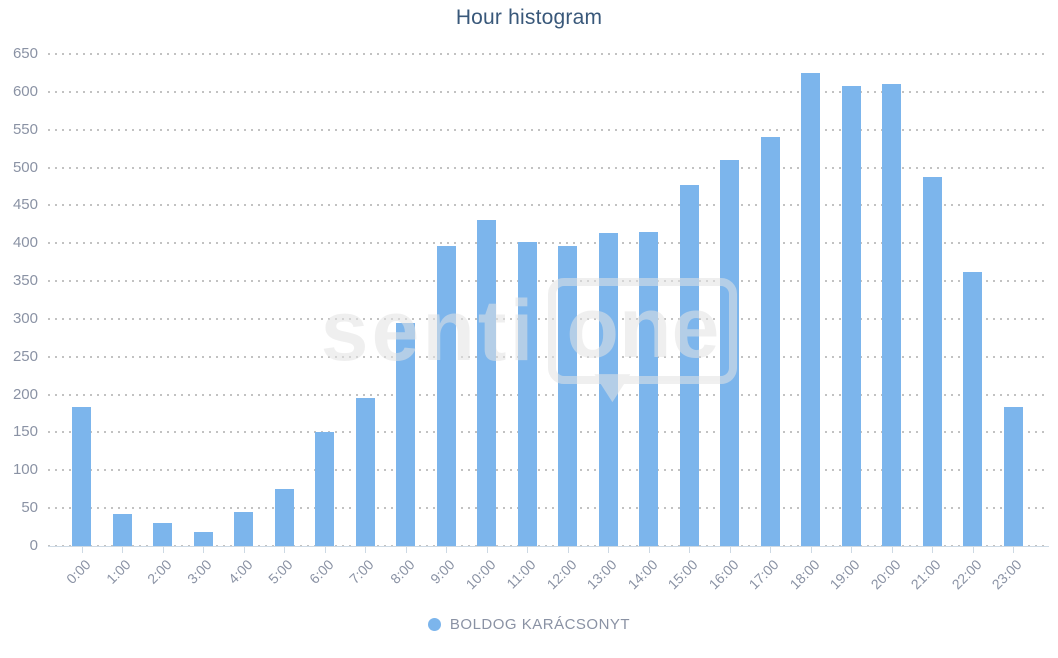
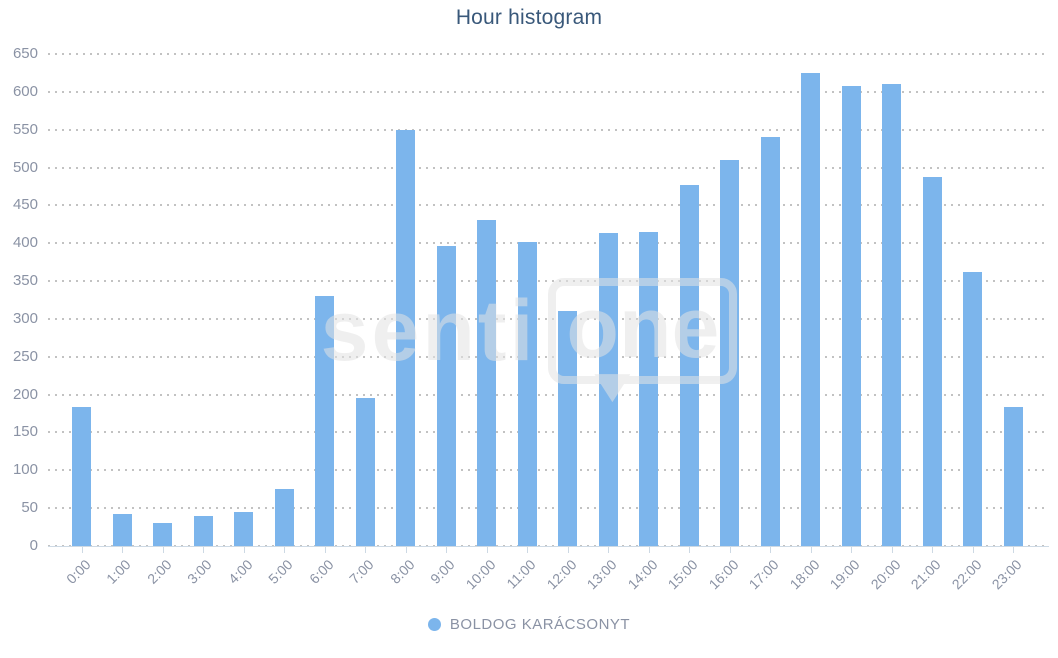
3:00: 20 -> 40
6:00: 150 -> 330
8:00: 300 -> 550
12:00: 400 -> 310
